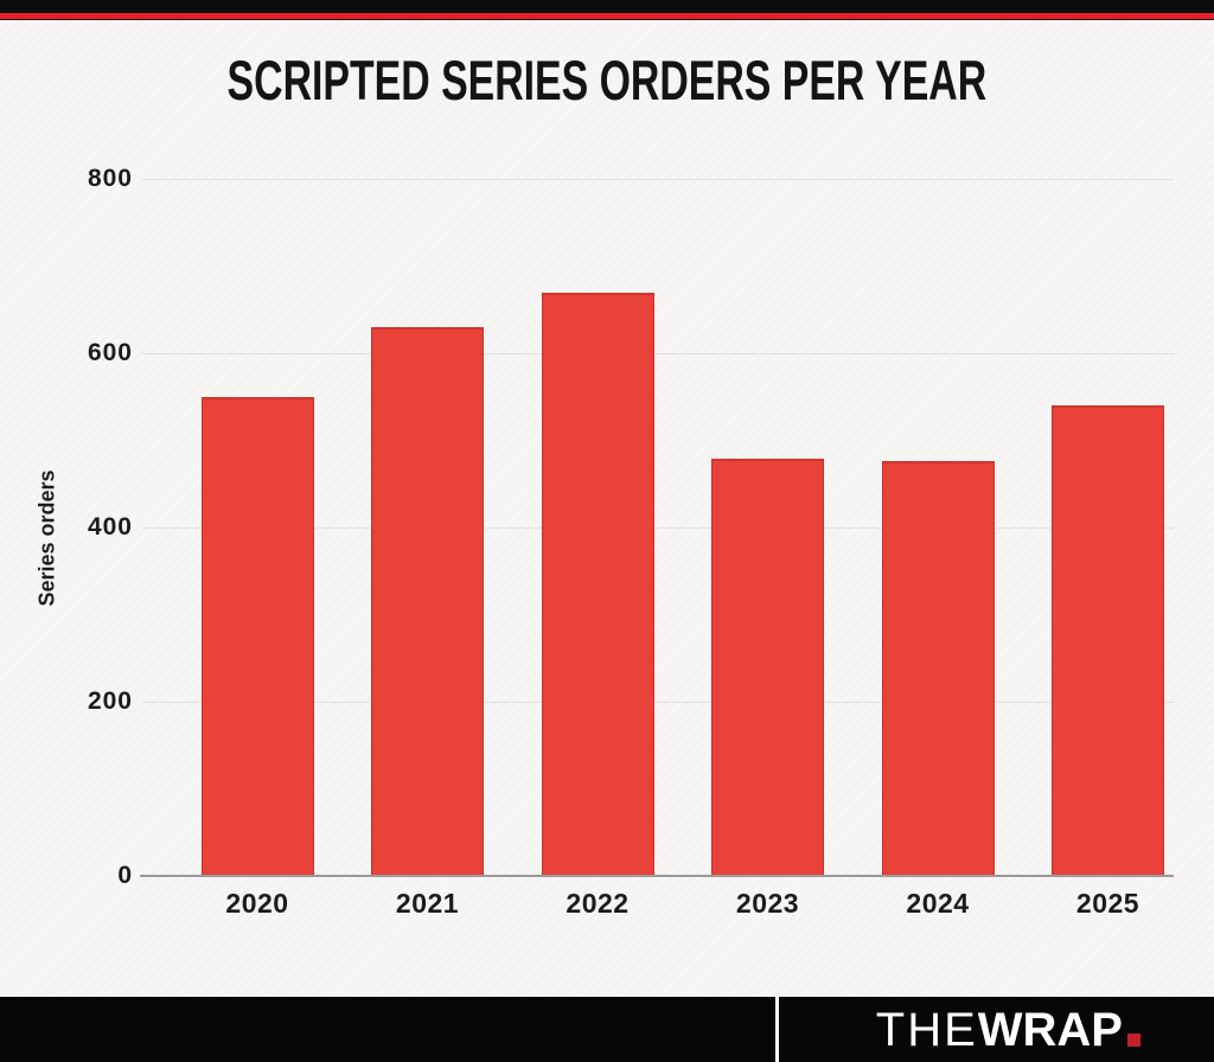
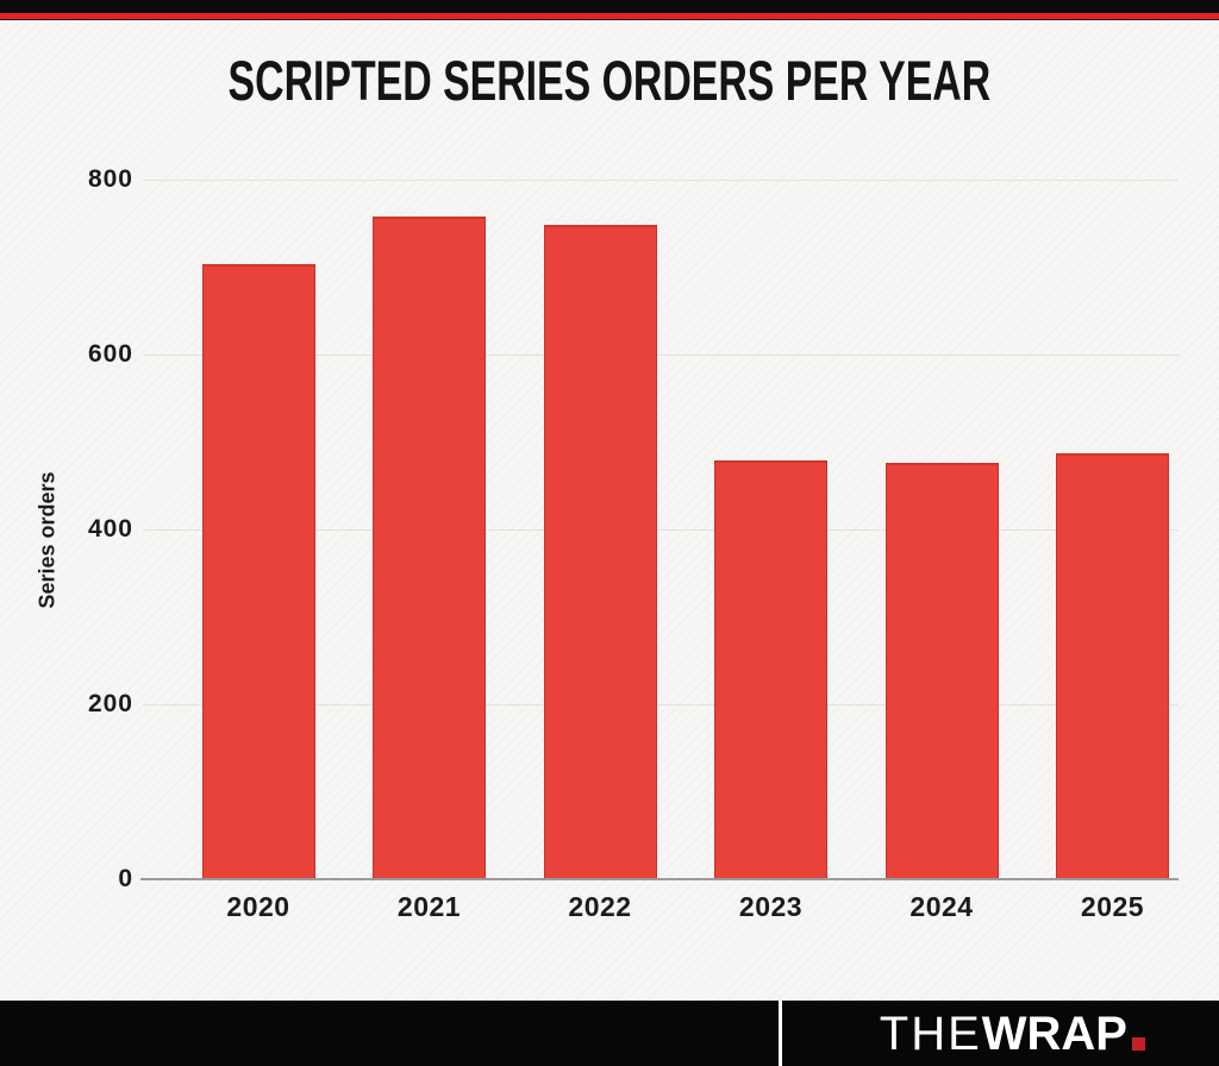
2020: 550 -> 700
2021: 630 -> 760
2022: 670 -> 750
2025: 540 -> 490
